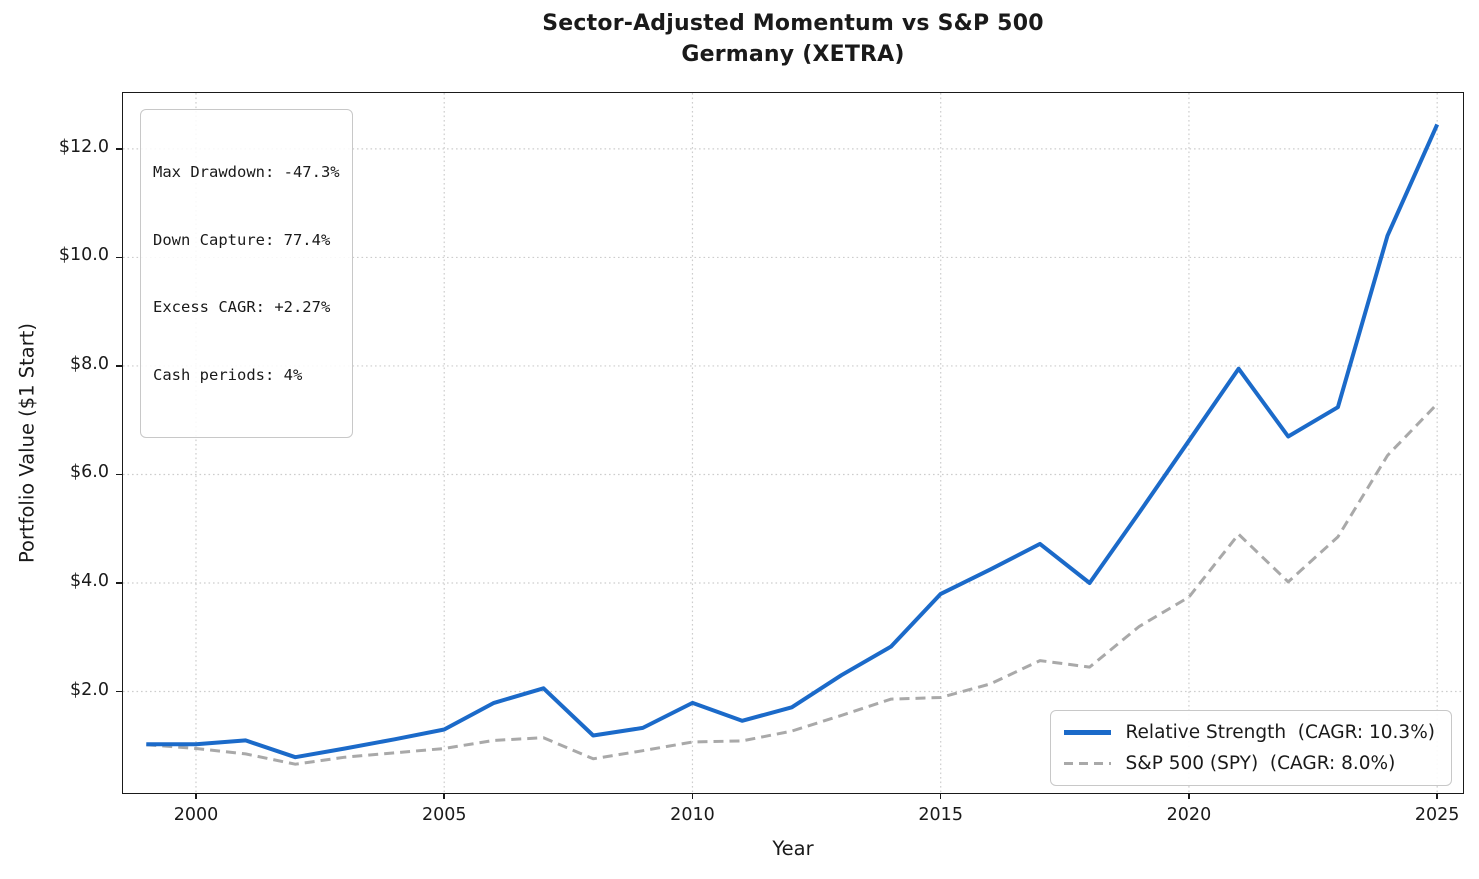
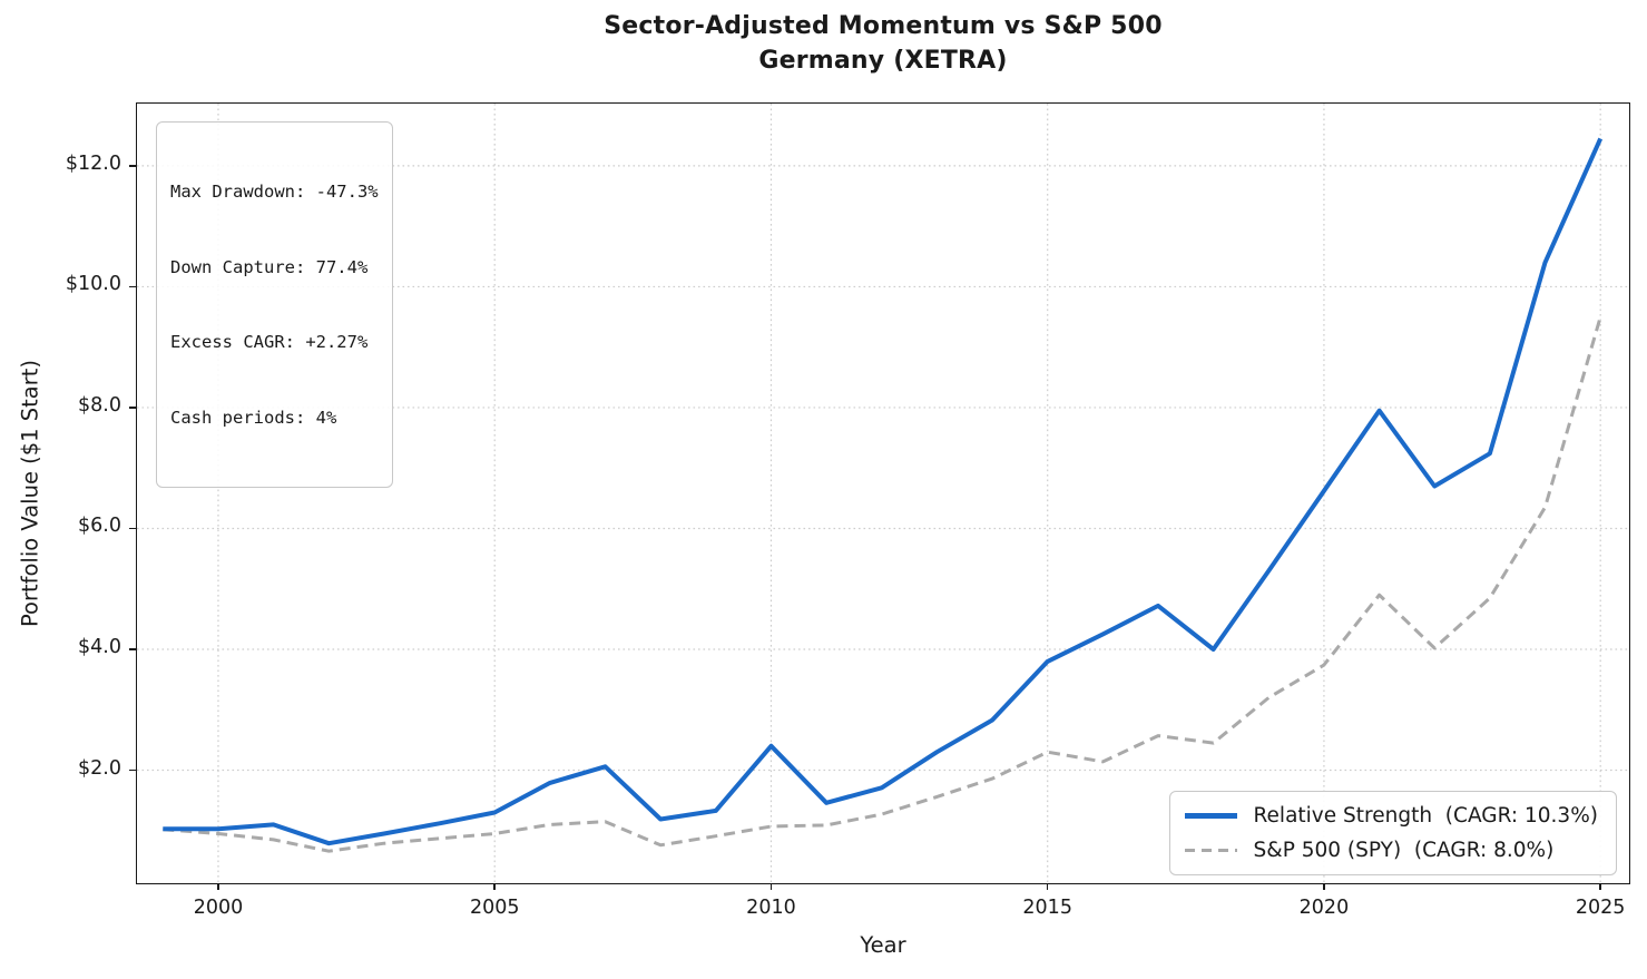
Relative Strength (CAGR: 10.3%)/2010: $1.8 -> $2.4
S&P 500 (SPY) (CAGR: 8.0%)/2015: $1.9 -> $2.3
S&P 500 (SPY) (CAGR: 8.0%)/2025: $7.3 -> $9.5
